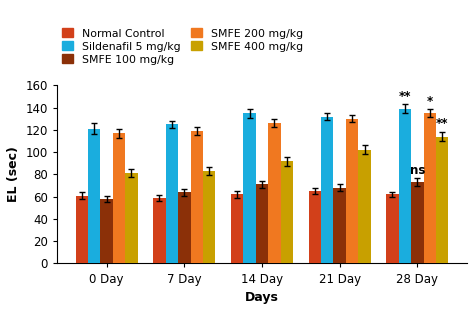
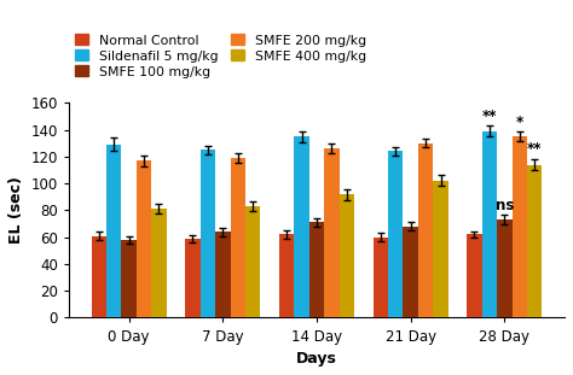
Sildenafil 5 mg/kg/0 Day: 121 -> 129
Normal Control/21 Day: 65 -> 60
Sildenafil 5 mg/kg/21 Day: 132 -> 124
